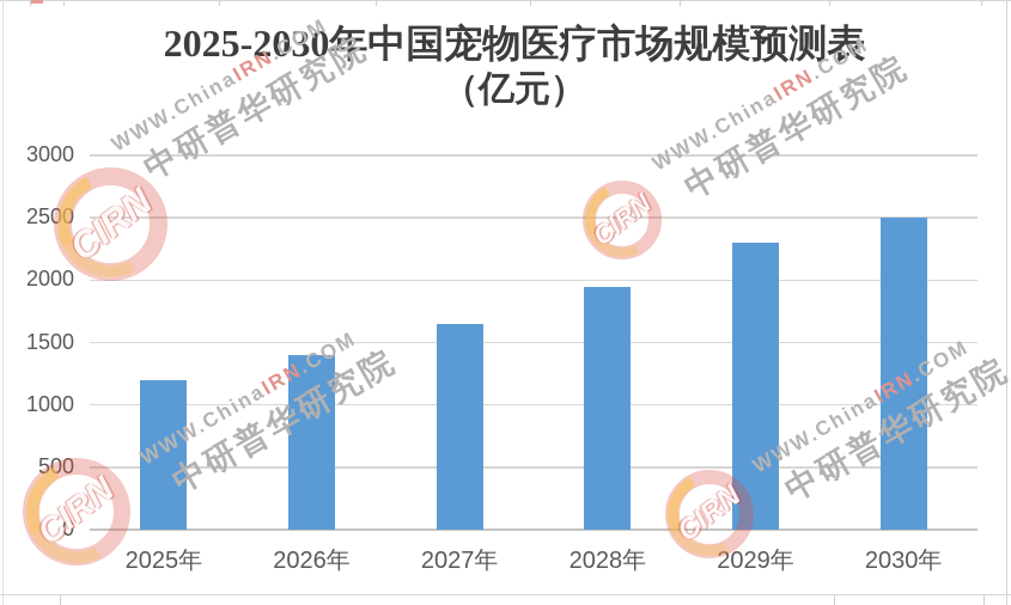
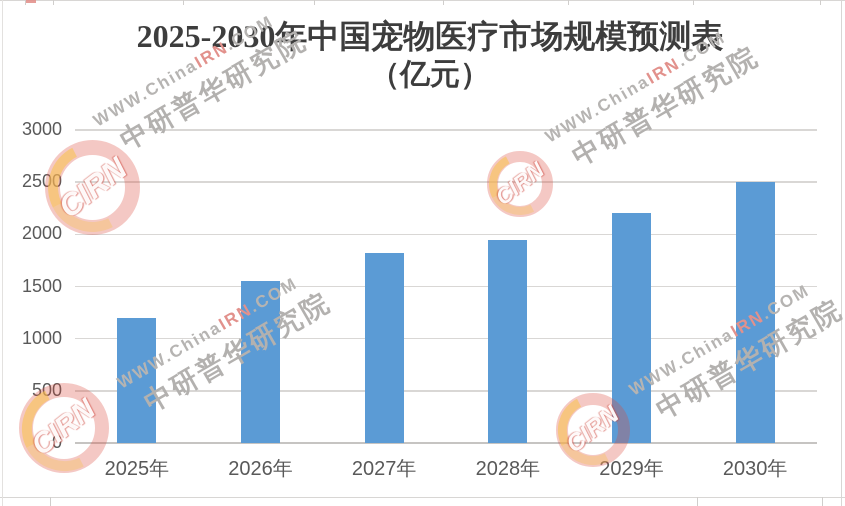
2026年: 1400 -> 1550
2027年: 1650 -> 1820
2029年: 2300 -> 2200
